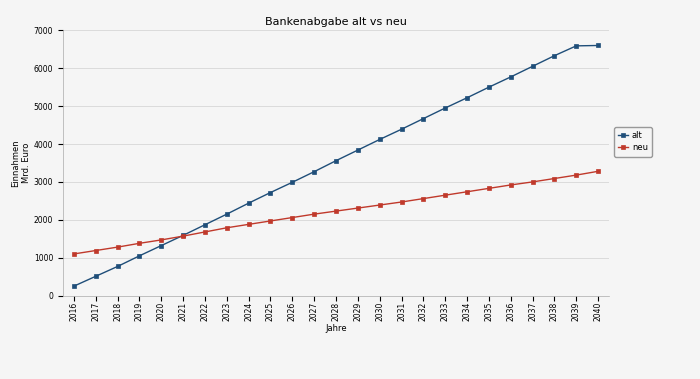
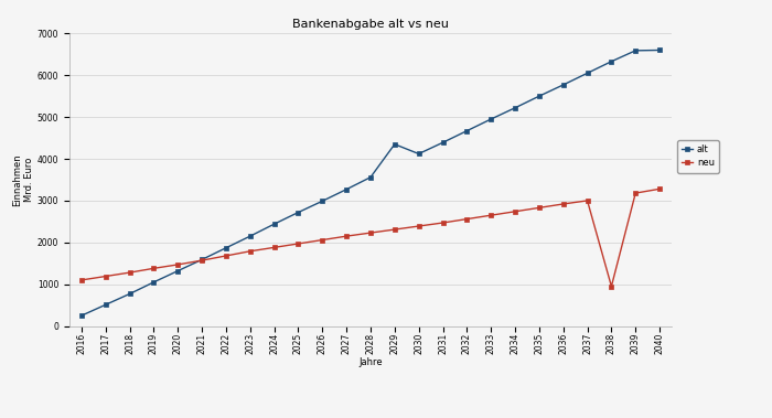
alt/2029: 3840 -> 4350
neu/2038: 3090 -> 950
